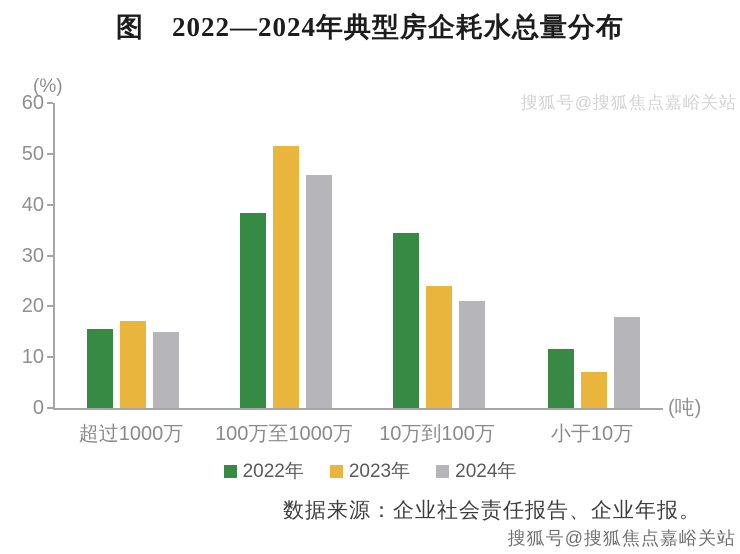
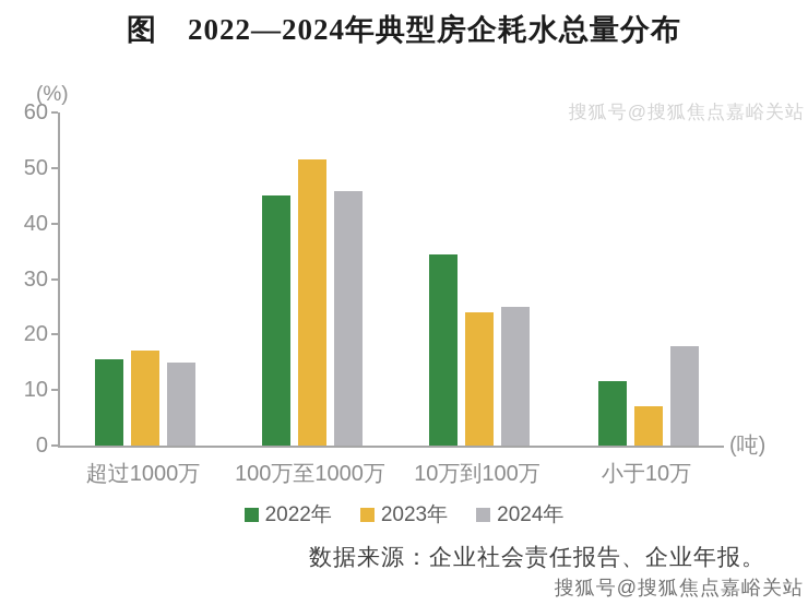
2022年/100万至1000万: 38 -> 45
2024年/10万到100万: 21 -> 25
